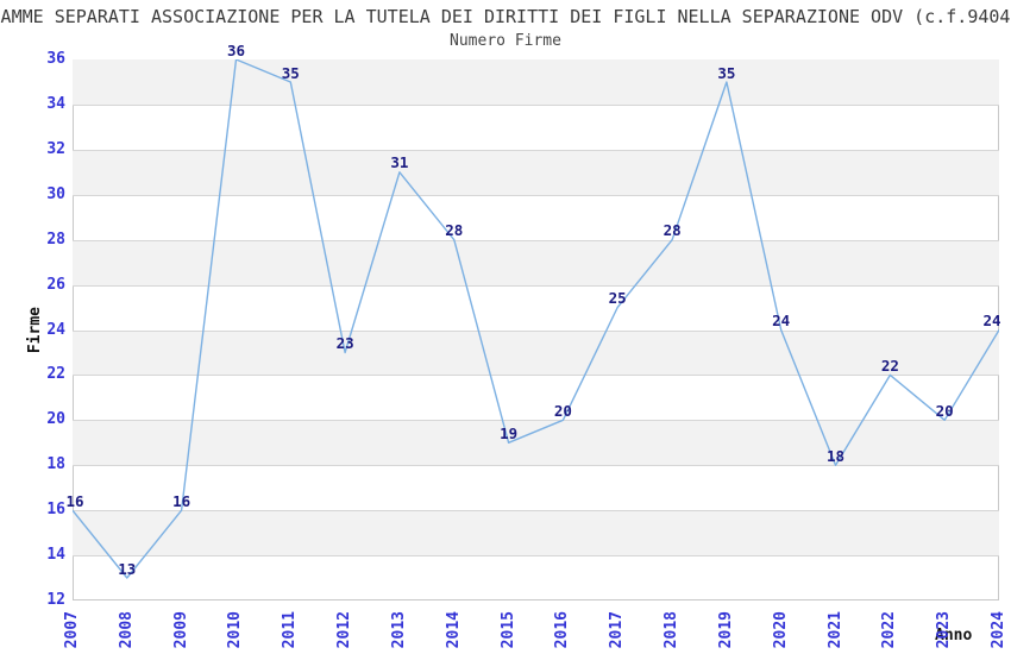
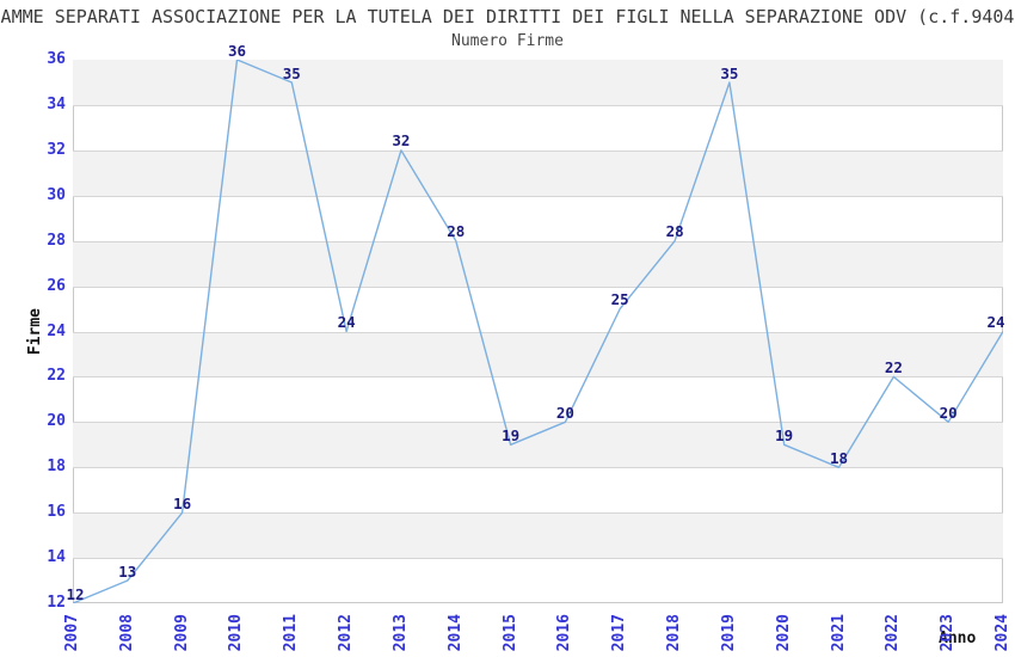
2007: 16 -> 12
2012: 23 -> 24
2013: 31 -> 32
2020: 24 -> 19
